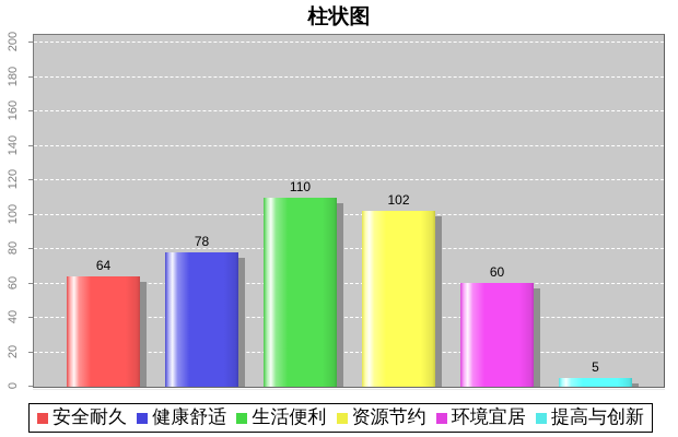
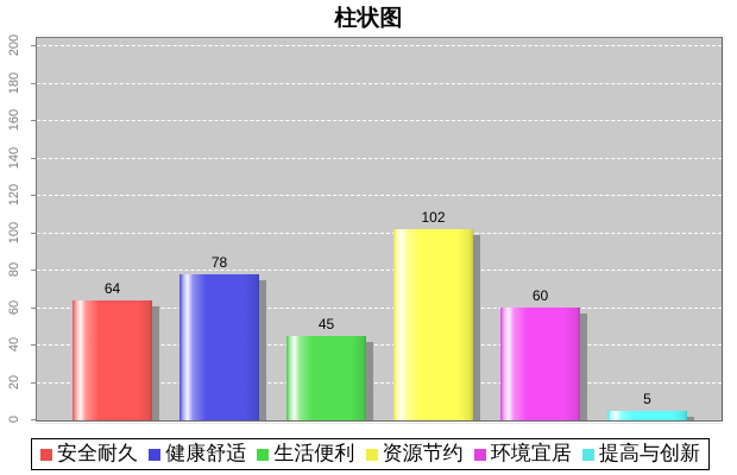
生活便利: 110 -> 45
